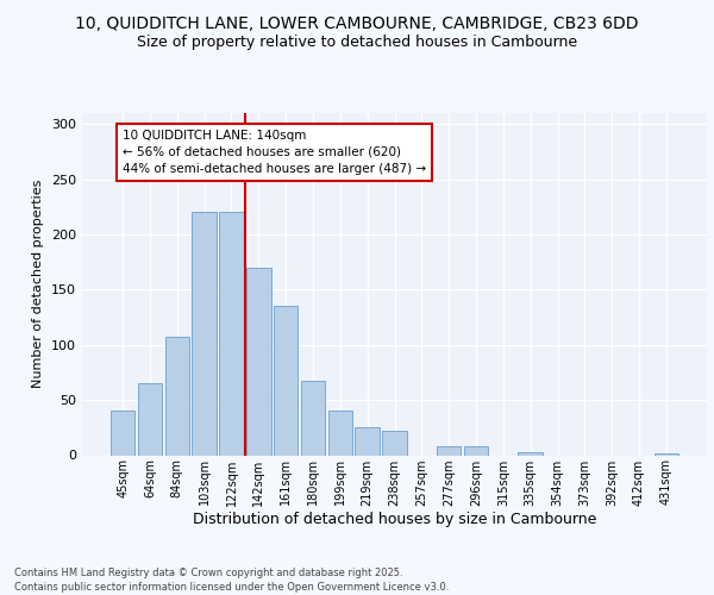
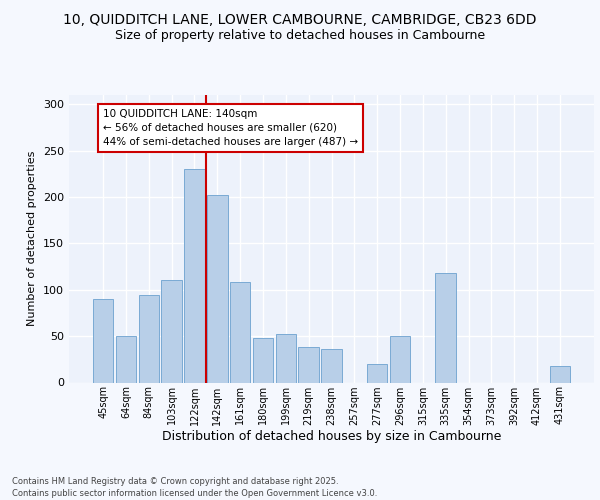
45sqm: 40 -> 90
64sqm: 65 -> 50
84sqm: 107 -> 94
103sqm: 220 -> 110
122sqm: 220 -> 230
142sqm: 170 -> 202
161sqm: 135 -> 108
180sqm: 67 -> 48
199sqm: 40 -> 52
219sqm: 25 -> 38
238sqm: 22 -> 36
277sqm: 8 -> 20
296sqm: 8 -> 50
335sqm: 3 -> 118
431sqm: 2 -> 18
